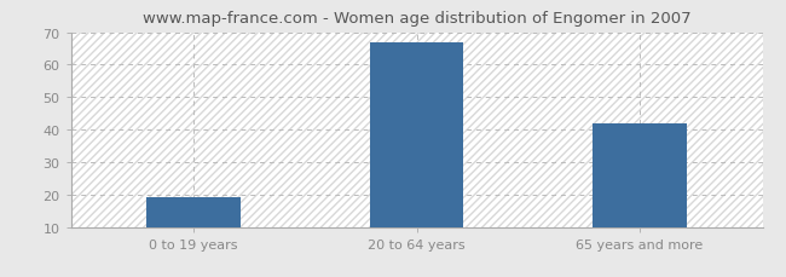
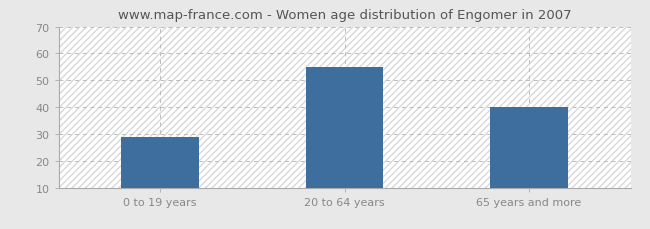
0 to 19 years: 19 -> 29
20 to 64 years: 67 -> 55
65 years and more: 42 -> 40
